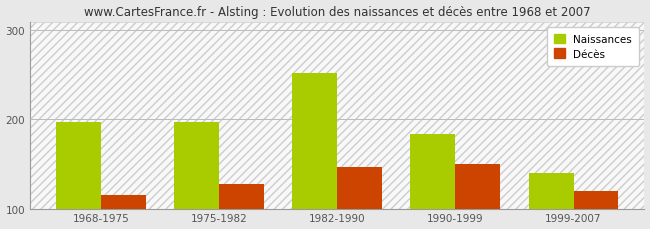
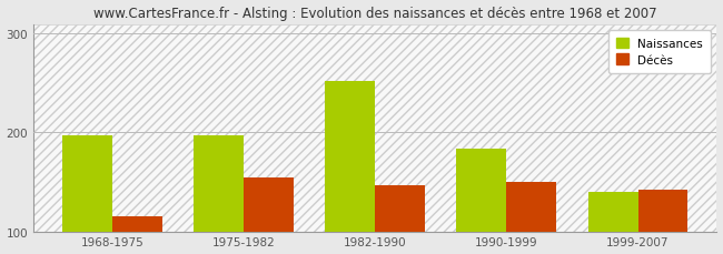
Décès/1975-1982: 128 -> 154
Décès/1999-2007: 120 -> 142
